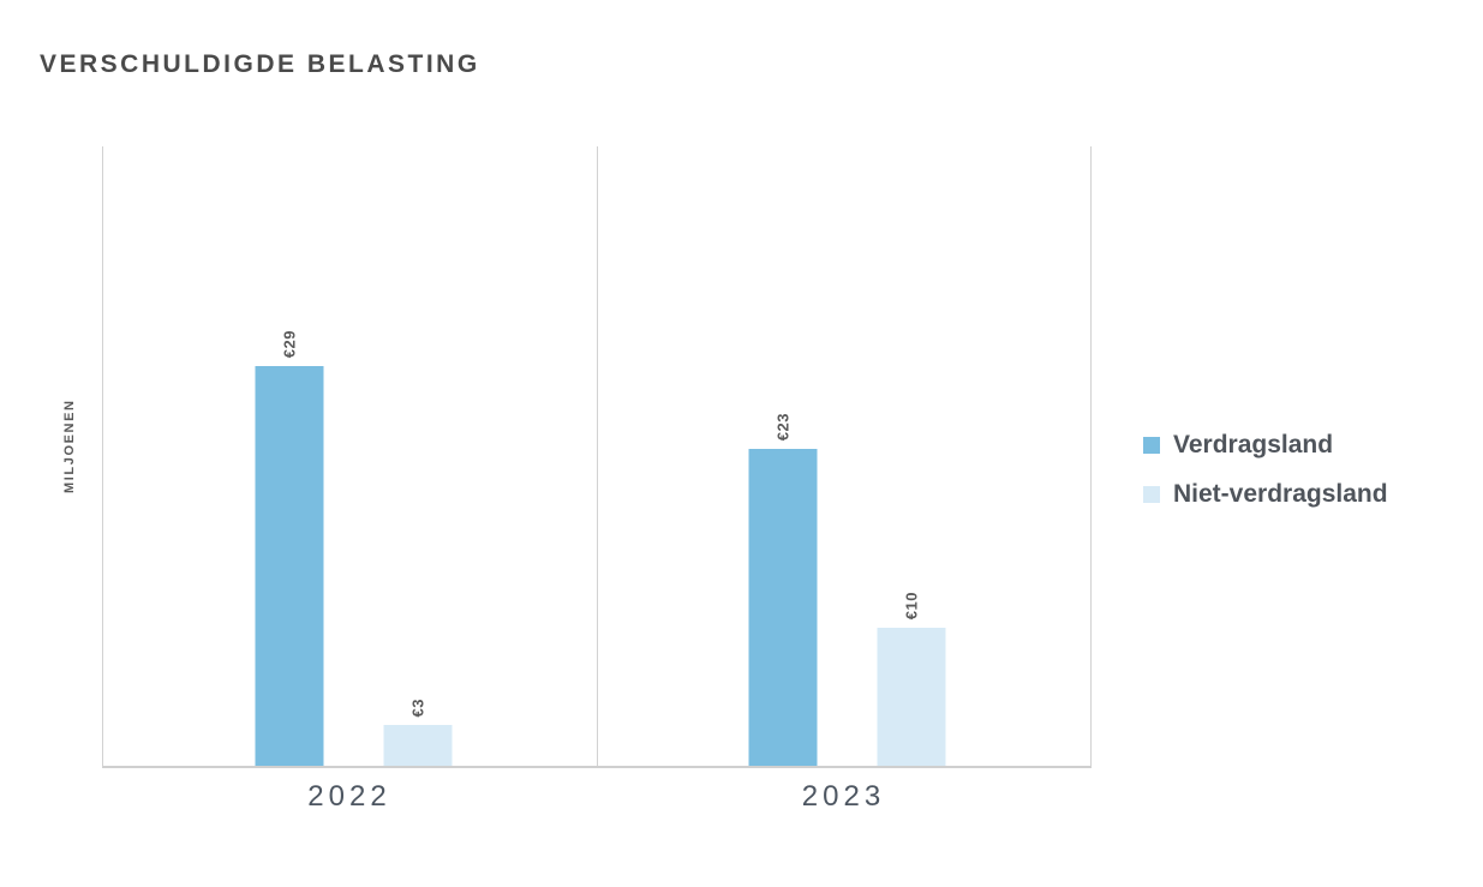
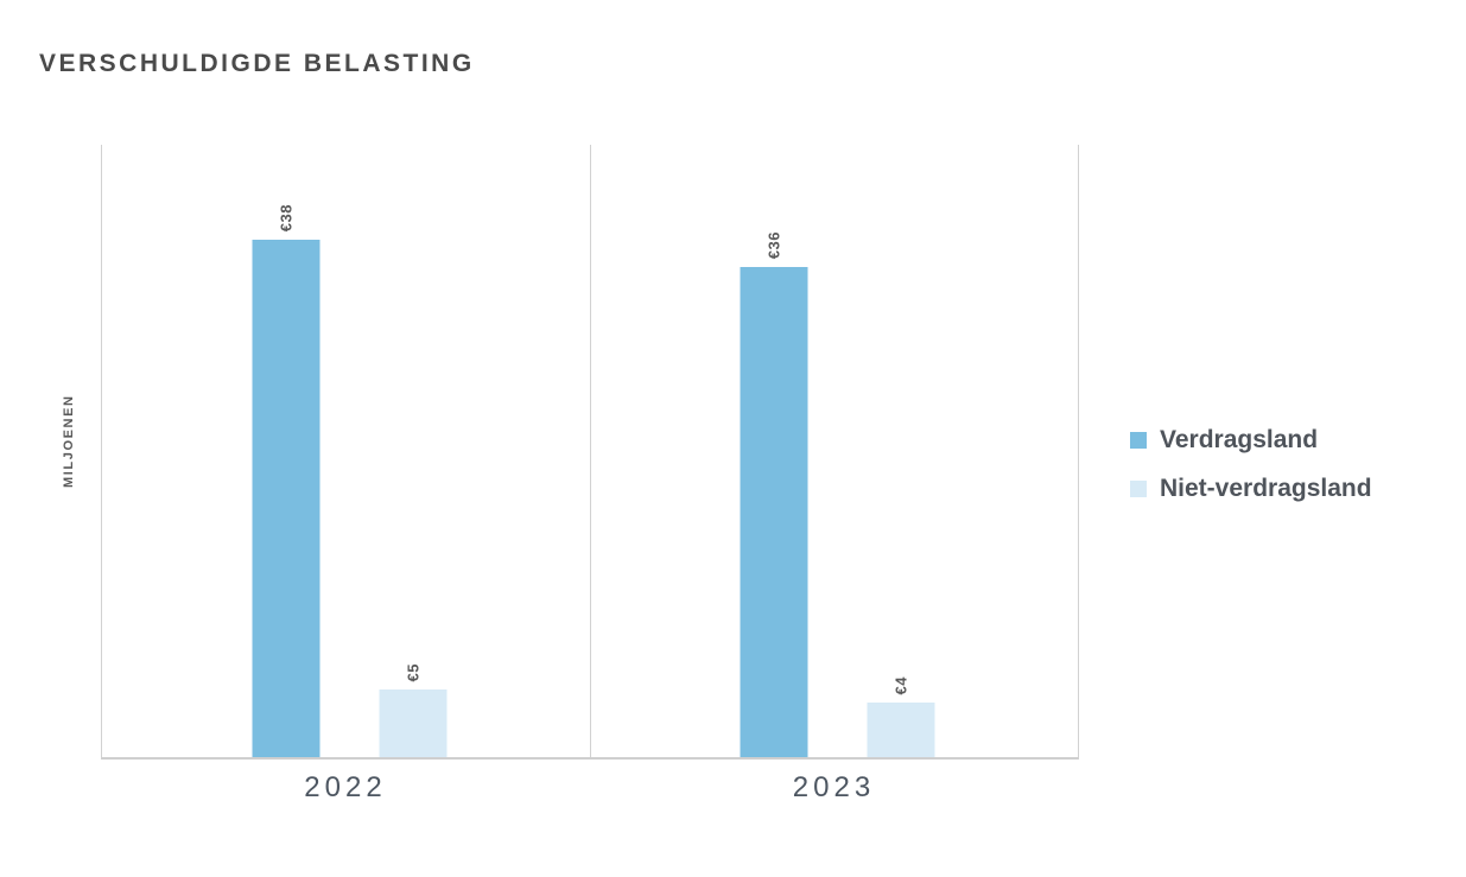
Verdragsland/2022: €29 -> €38
Niet-verdragsland/2022: €3 -> €5
Verdragsland/2023: €23 -> €36
Niet-verdragsland/2023: €10 -> €4
